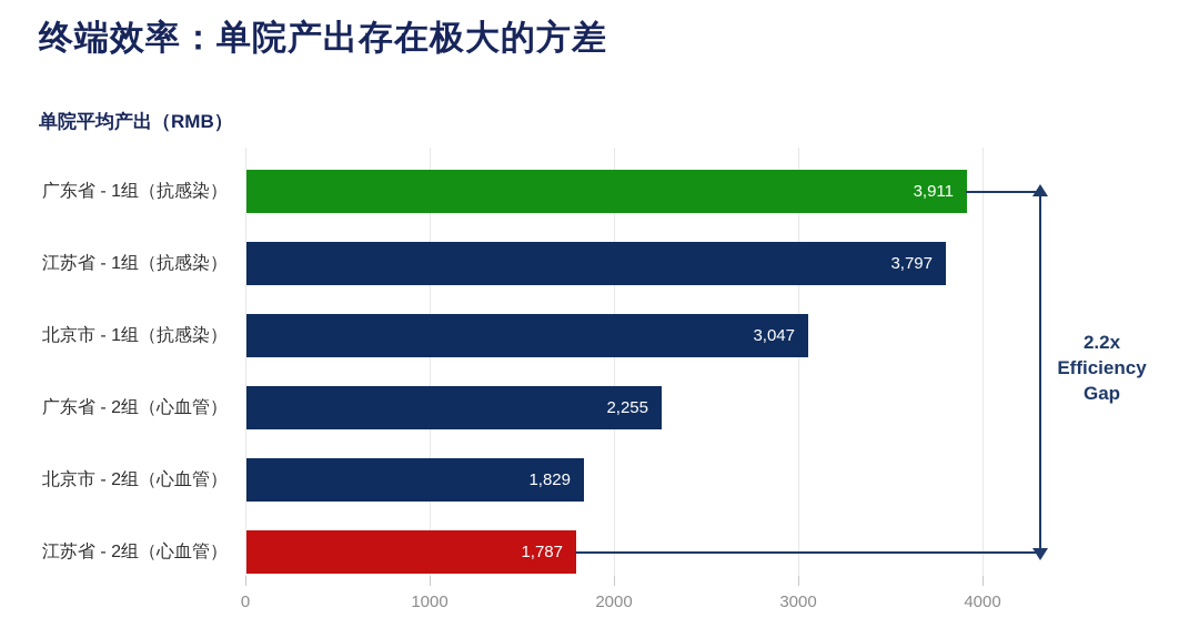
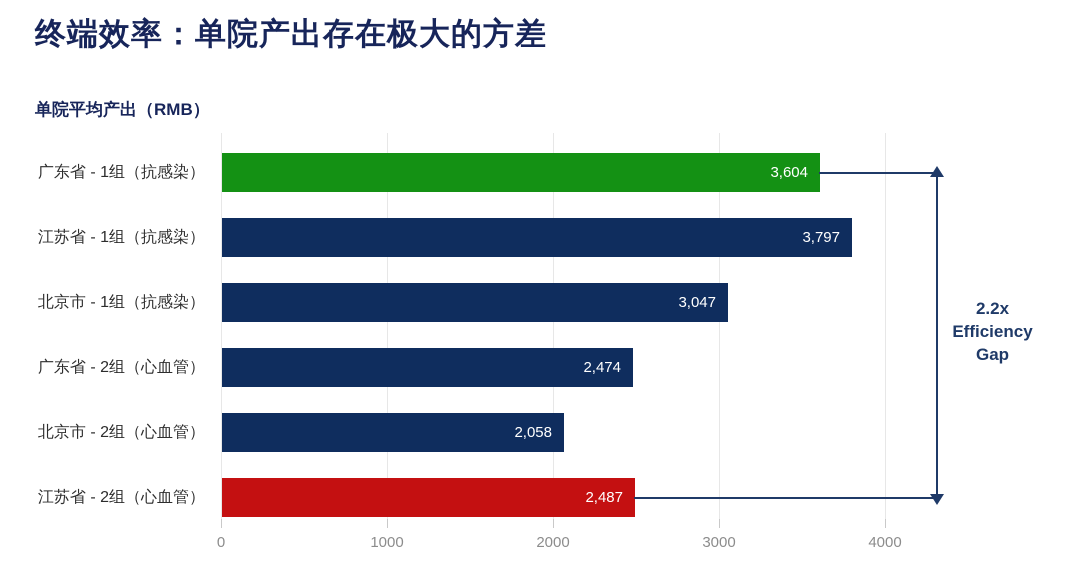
广东省 - 1组（抗感染）: 3,911 -> 3,604
广东省 - 2组（心血管）: 2,255 -> 2,474
北京市 - 2组（心血管）: 1,829 -> 2,058
江苏省 - 2组（心血管）: 1,787 -> 2,487
